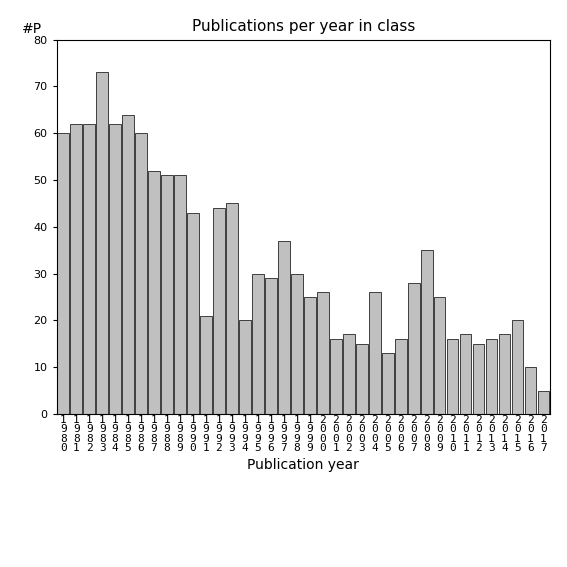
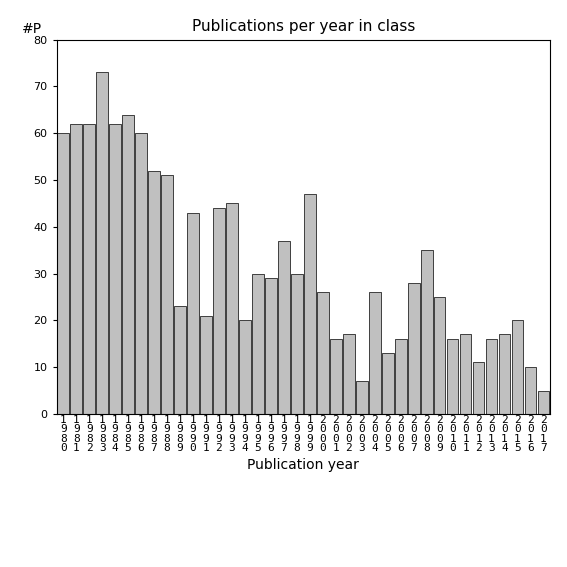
1 9 8 9: 51 -> 23
1 9 9 9: 25 -> 47
2 0 0 3: 15 -> 7
2 0 1 2: 15 -> 11
